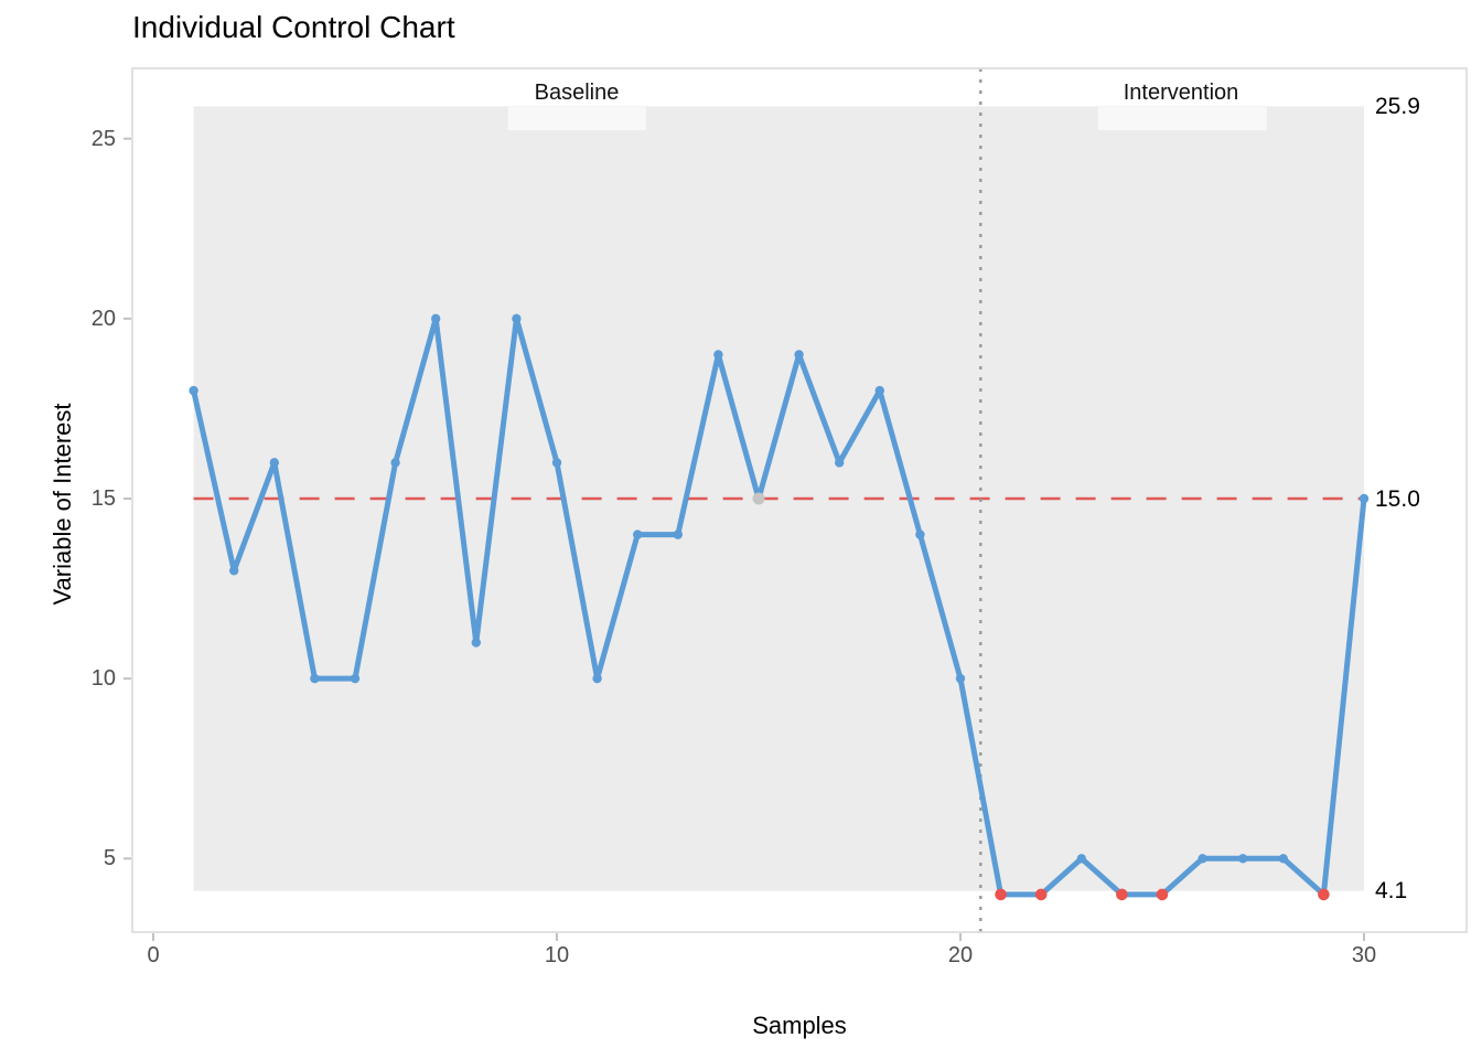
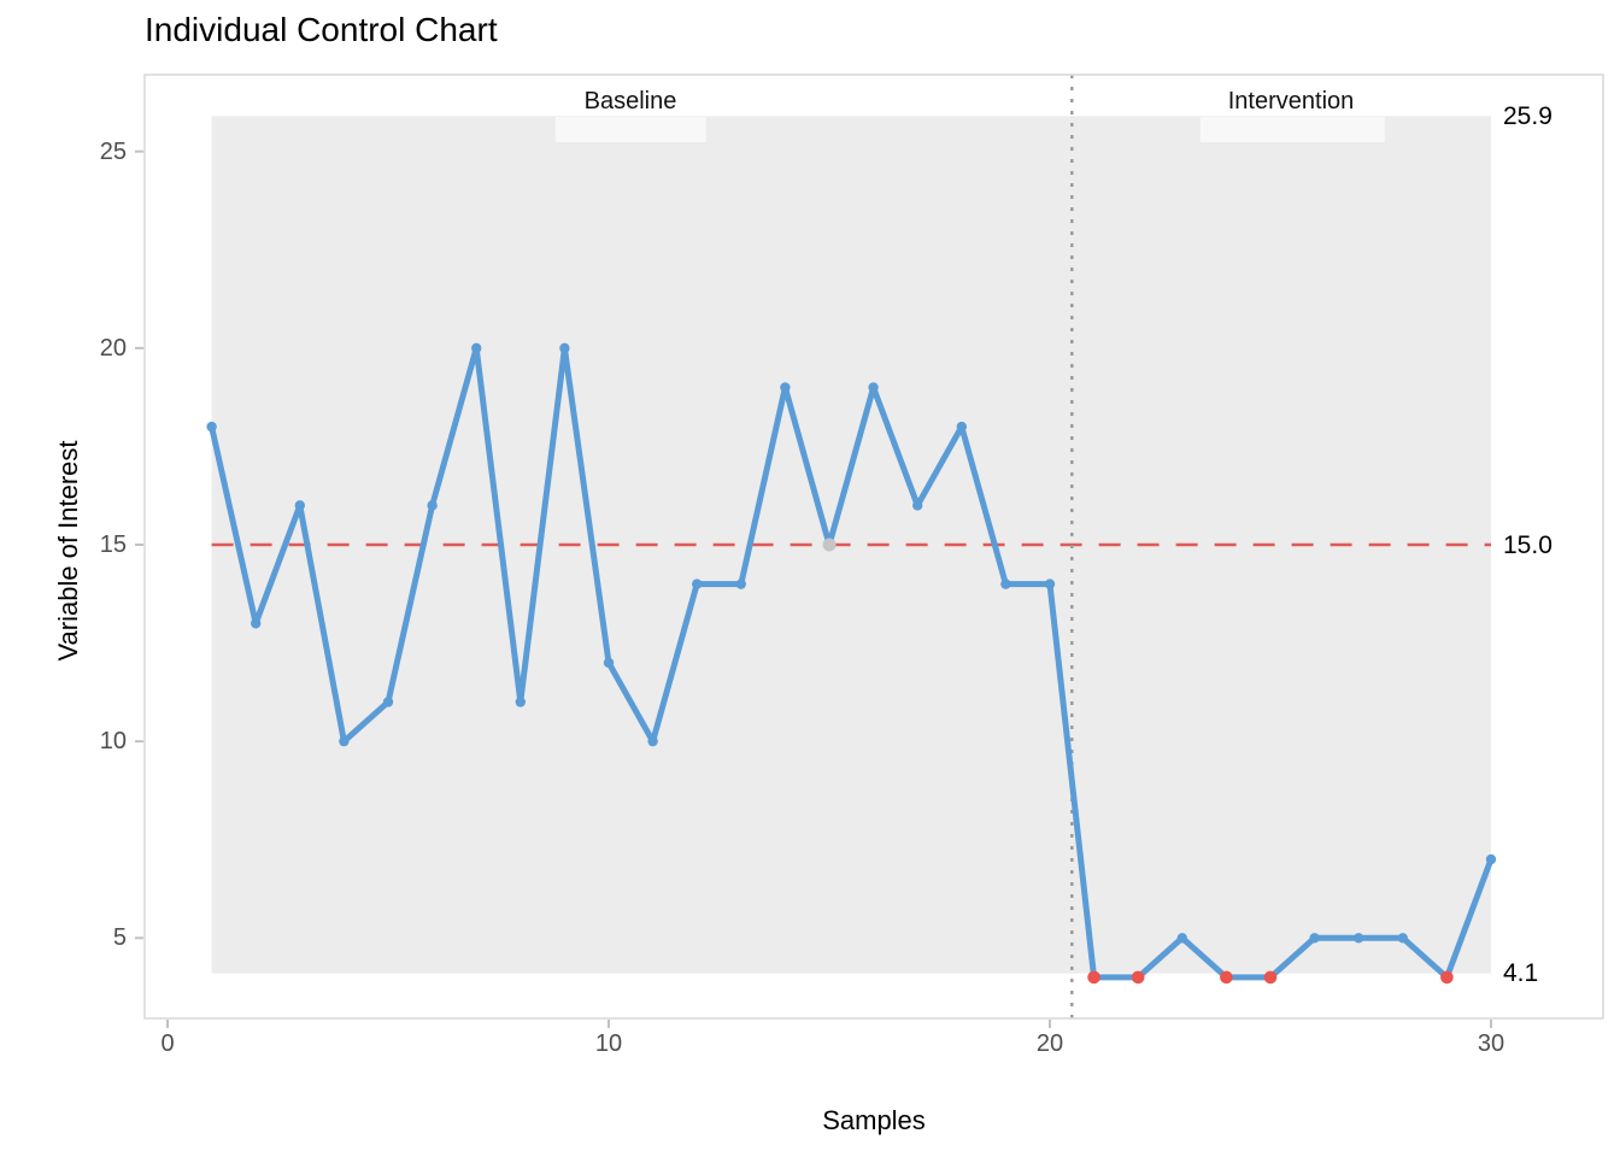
5: 10 -> 11
10: 16 -> 12
20: 10 -> 14
30: 15 -> 7
